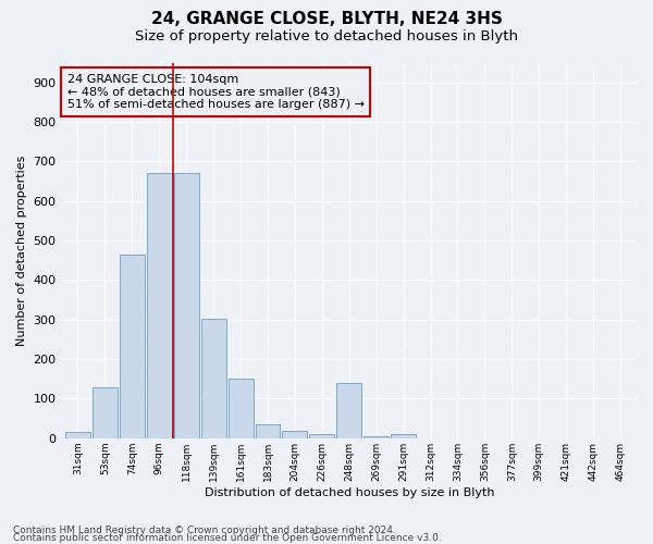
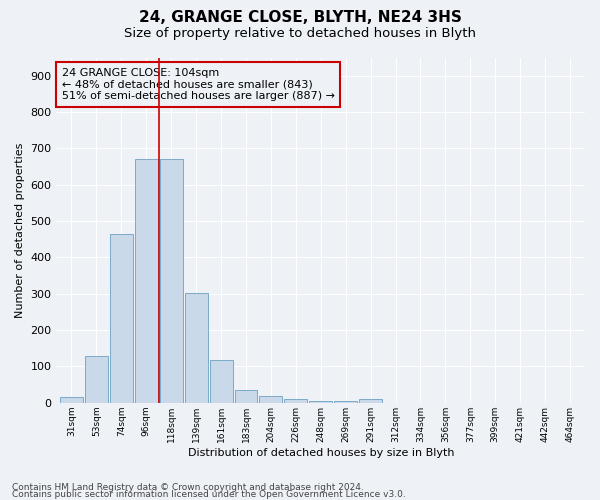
161sqm: 150 -> 118
248sqm: 140 -> 5
